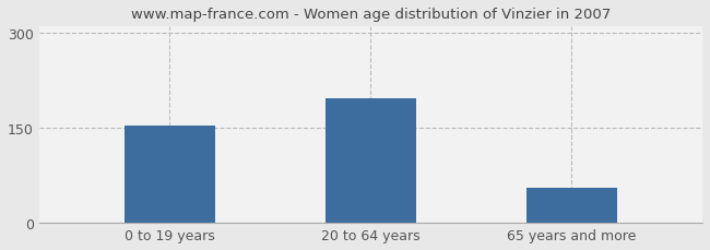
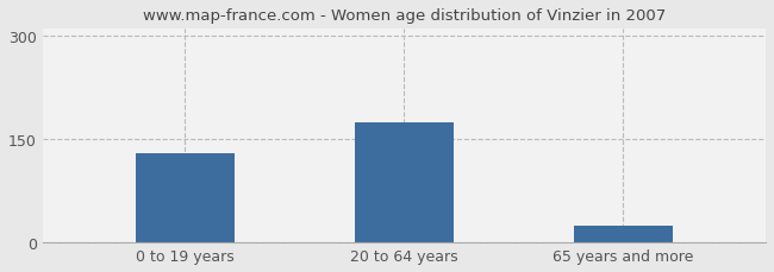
0 to 19 years: 154 -> 130
20 to 64 years: 196 -> 175
65 years and more: 56 -> 25
